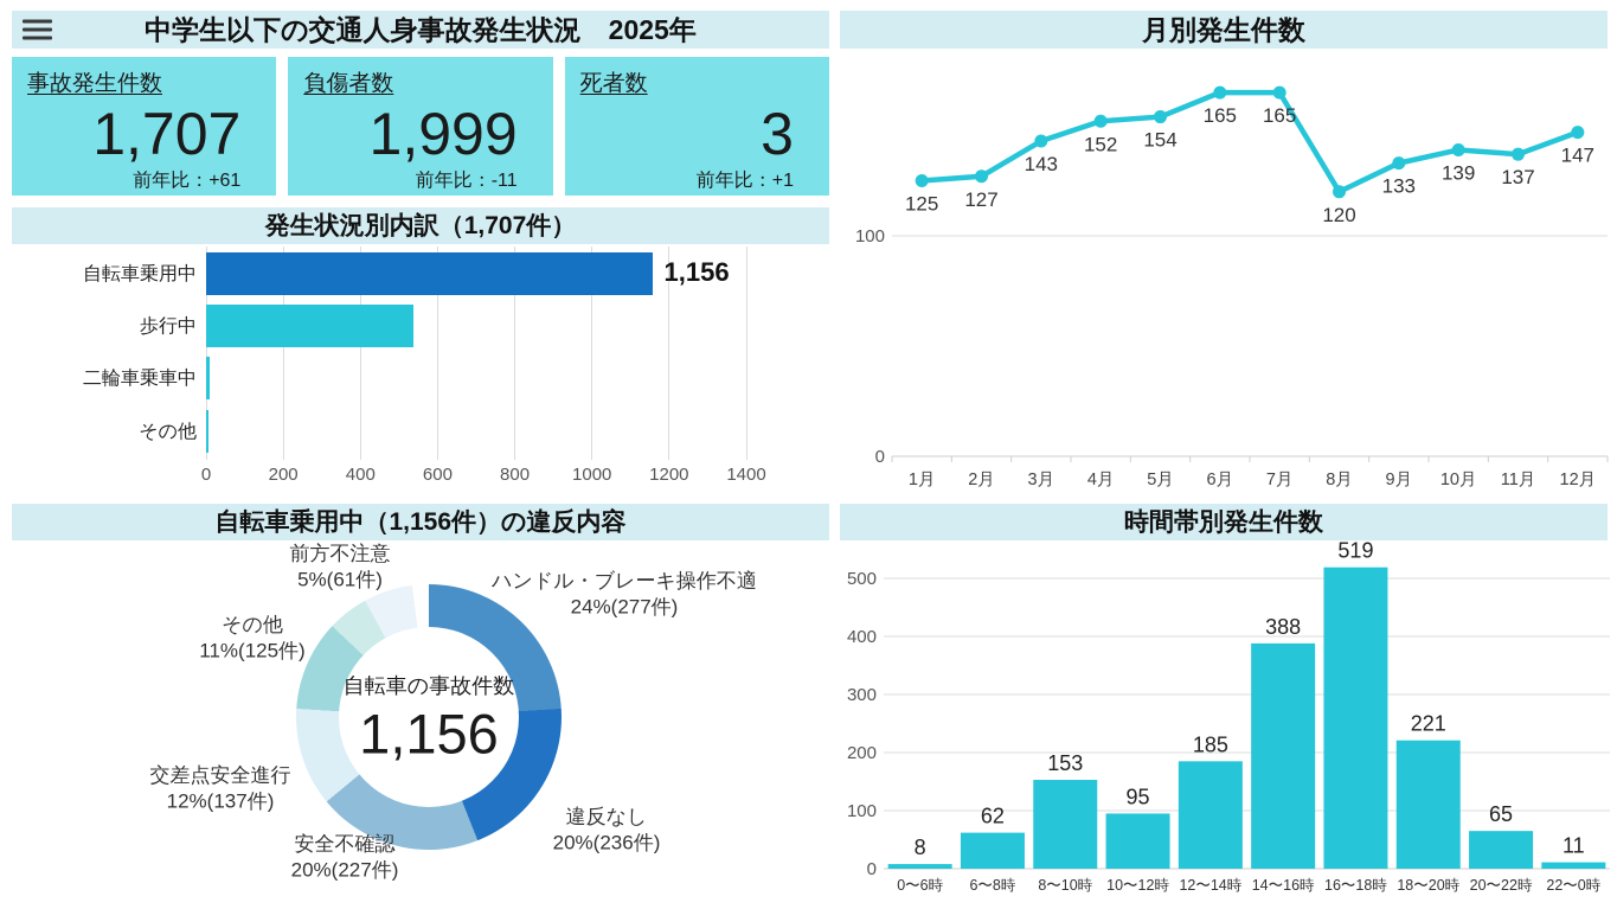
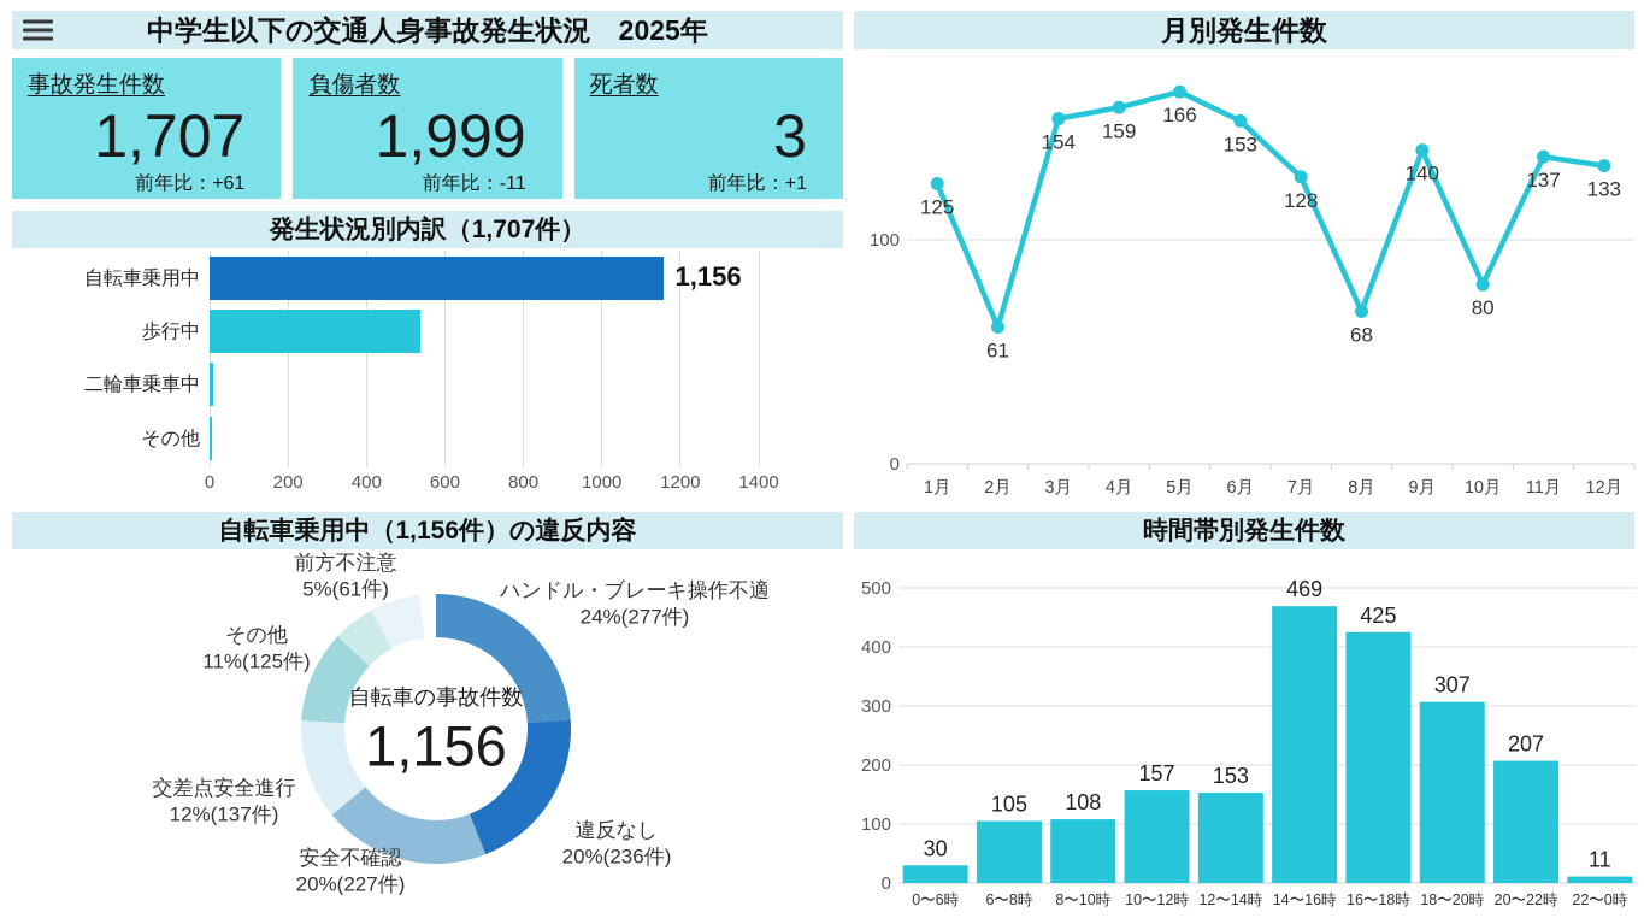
月別発生件数/2月: 127 -> 61
月別発生件数/3月: 143 -> 154
月別発生件数/4月: 152 -> 159
月別発生件数/5月: 154 -> 166
月別発生件数/6月: 165 -> 153
月別発生件数/7月: 165 -> 128
月別発生件数/8月: 120 -> 68
月別発生件数/9月: 133 -> 140
月別発生件数/10月: 139 -> 80
月別発生件数/12月: 147 -> 133
時間帯別発生件数/0〜6時: 8 -> 30
時間帯別発生件数/6〜8時: 62 -> 105
時間帯別発生件数/8〜10時: 153 -> 108
時間帯別発生件数/10〜12時: 95 -> 157
時間帯別発生件数/12〜14時: 185 -> 153
時間帯別発生件数/14〜16時: 388 -> 469
時間帯別発生件数/16〜18時: 519 -> 425
時間帯別発生件数/18〜20時: 221 -> 307
時間帯別発生件数/20〜22時: 65 -> 207
